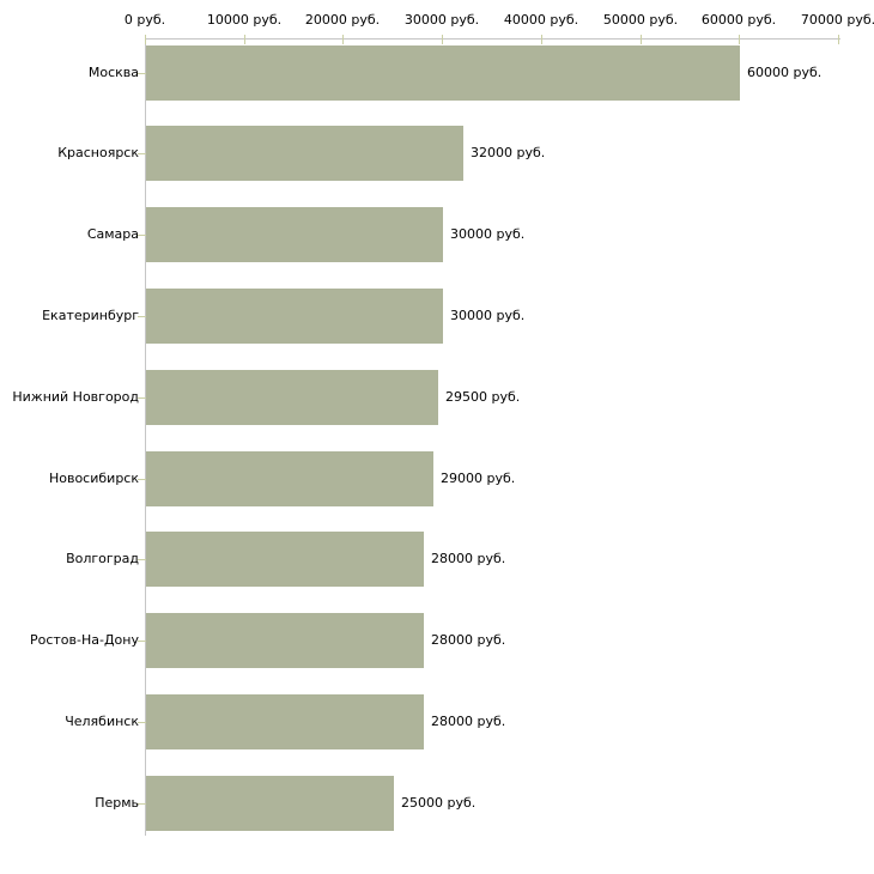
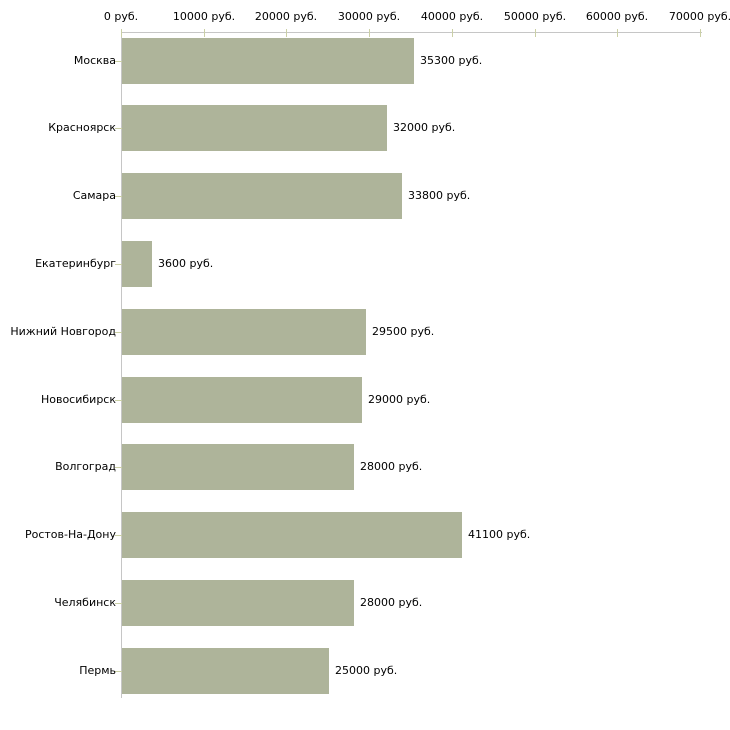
Москва: 60000 -> 35300
Самара: 30000 -> 33800
Екатеринбург: 30000 -> 3600
Ростов-На-Дону: 28000 -> 41100
